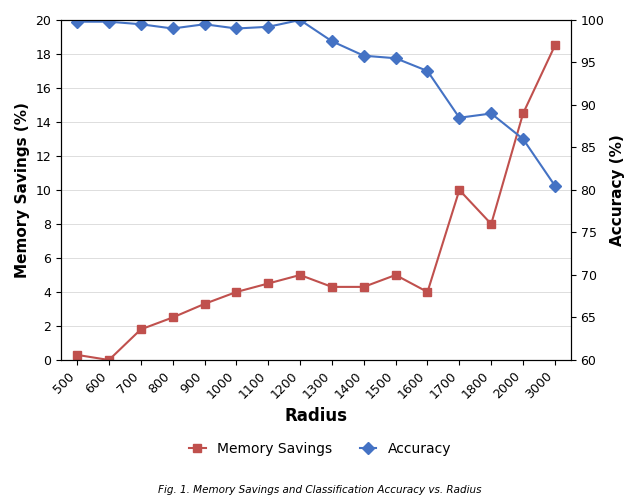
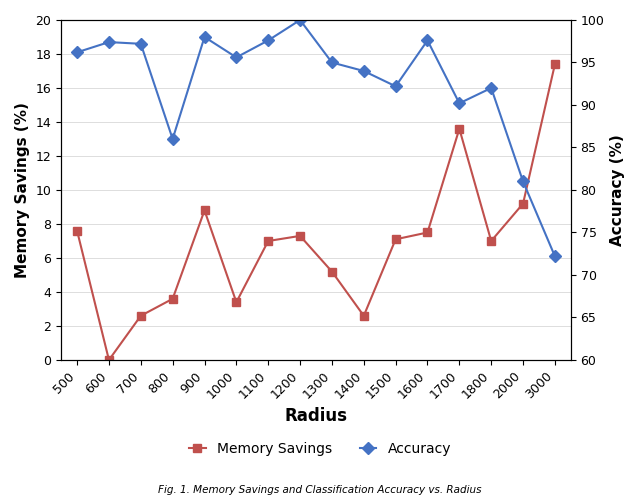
Memory Savings/500: 0.3 -> 7.6
Accuracy/500: 99.8 -> 96.2
Accuracy/600: 99.8 -> 97.4
Memory Savings/700: 1.8 -> 2.6
Accuracy/700: 99.5 -> 97.2
Memory Savings/800: 2.5 -> 3.6
Accuracy/800: 99.0 -> 86.0
Memory Savings/900: 3.3 -> 8.8
Accuracy/900: 99.5 -> 98.0
Memory Savings/1000: 4.0 -> 3.4
Accuracy/1000: 99.0 -> 95.6
Memory Savings/1100: 4.5 -> 7.0
Accuracy/1100: 99.2 -> 97.6
Memory Savings/1200: 5.0 -> 7.3
Memory Savings/1300: 4.3 -> 5.2
Accuracy/1300: 97.5 -> 95.0
Memory Savings/1400: 4.3 -> 2.6
Accuracy/1400: 95.8 -> 94.0
Memory Savings/1500: 5.0 -> 7.1
Accuracy/1500: 95.5 -> 92.2
Memory Savings/1600: 4.0 -> 7.5
Accuracy/1600: 94.0 -> 97.6
Memory Savings/1700: 10.0 -> 13.6
Accuracy/1700: 88.5 -> 90.2
Memory Savings/1800: 8.0 -> 7.0
Accuracy/1800: 89.0 -> 92.0
Memory Savings/2000: 14.5 -> 9.2
Accuracy/2000: 86.0 -> 81.0
Memory Savings/3000: 18.5 -> 17.4
Accuracy/3000: 80.5 -> 72.2
